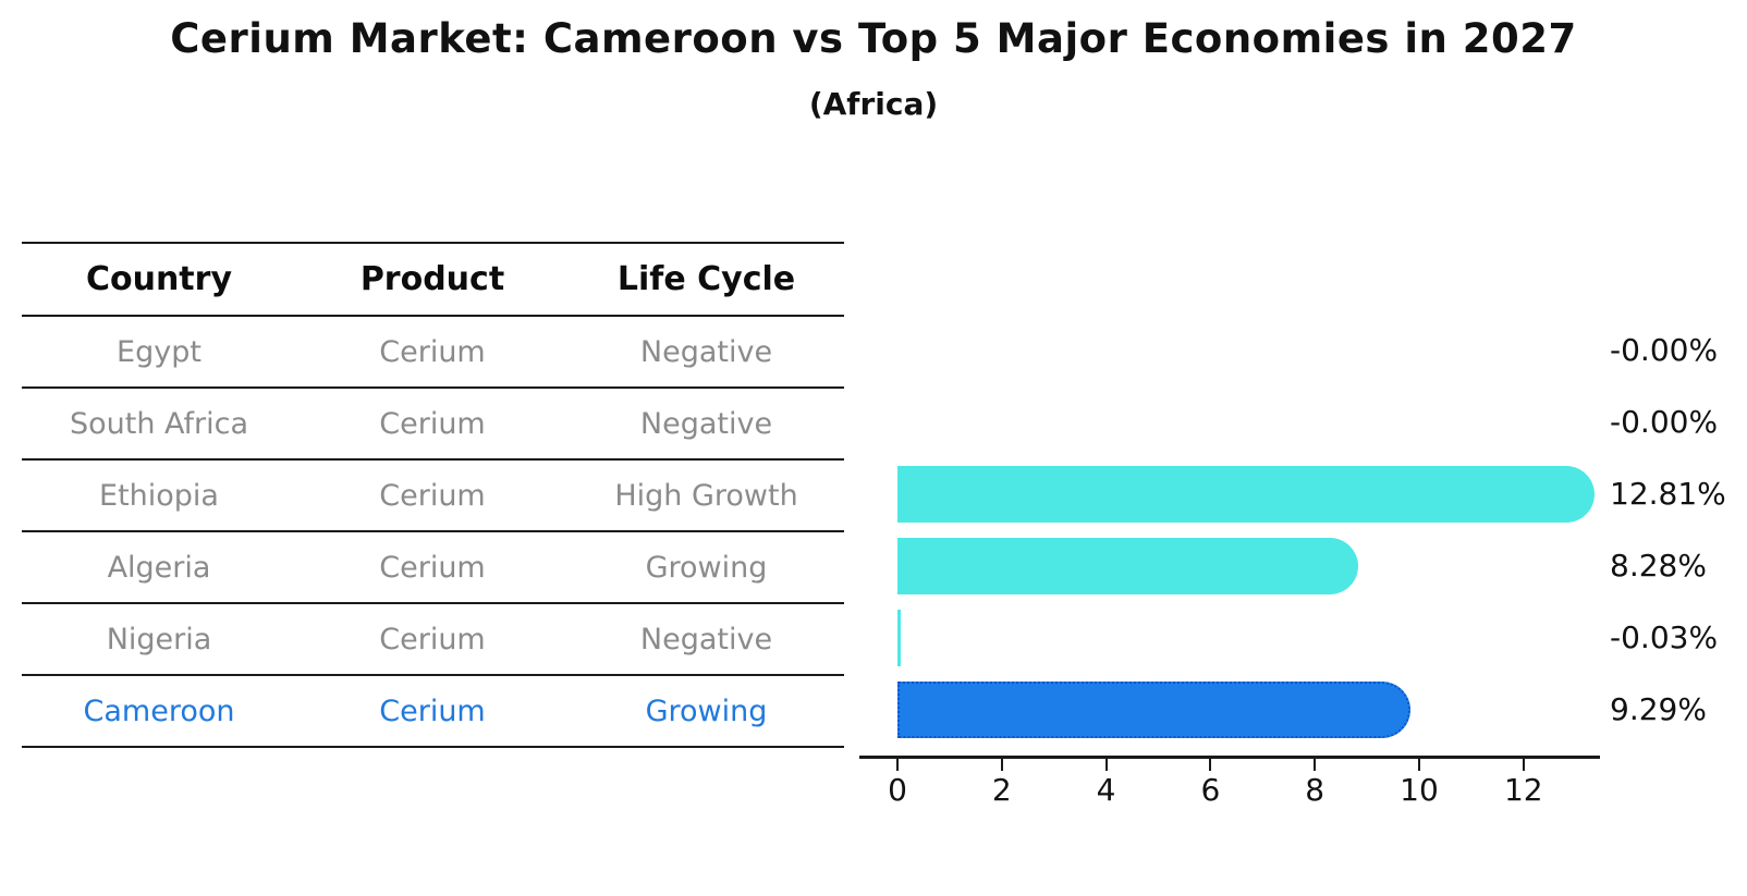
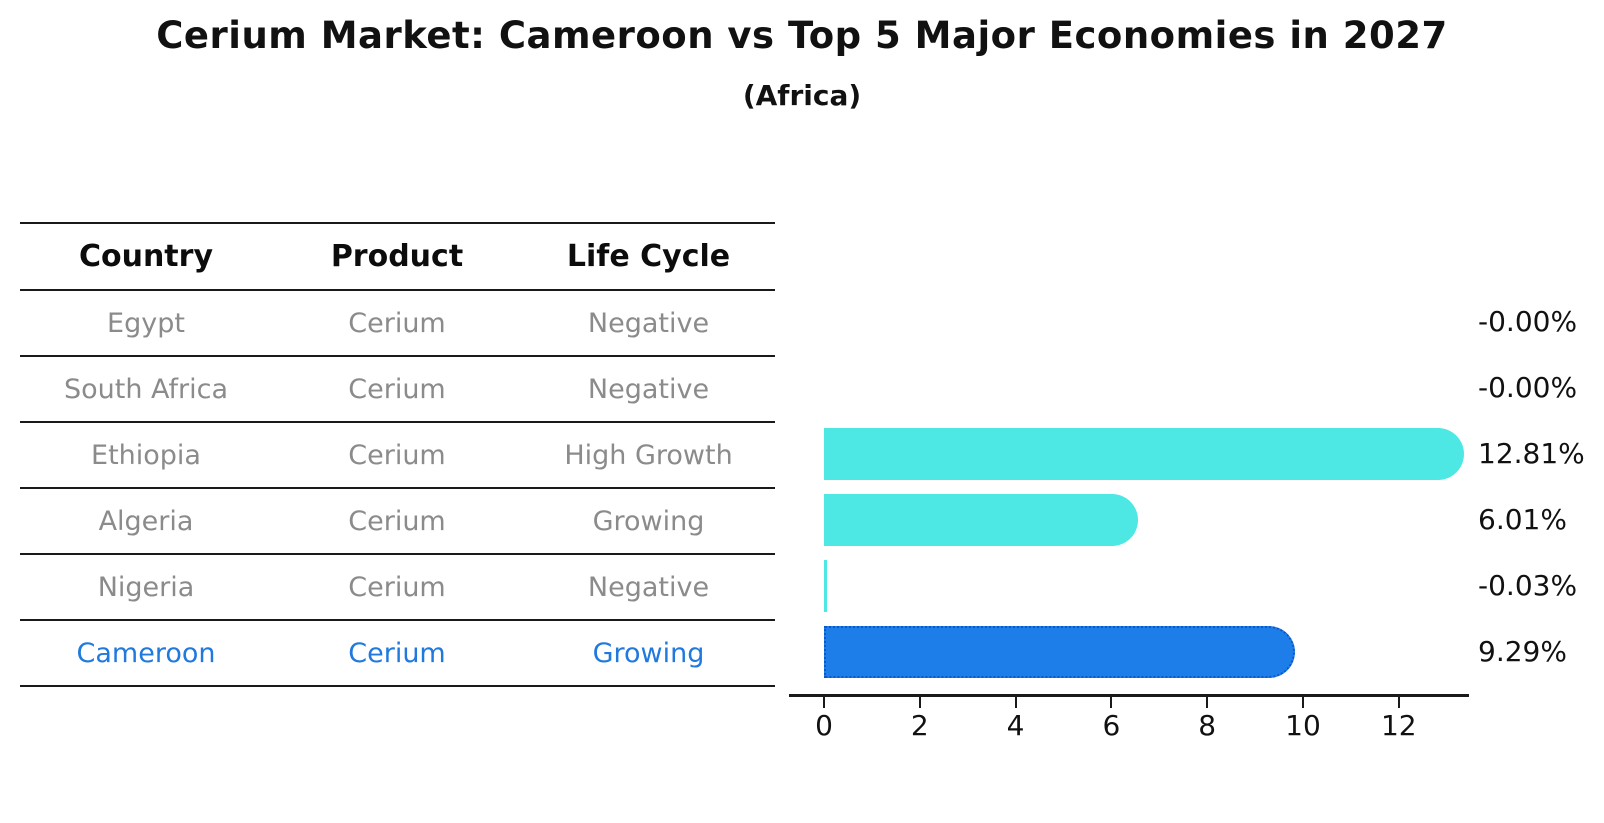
Algeria: 8.28% -> 6.01%
